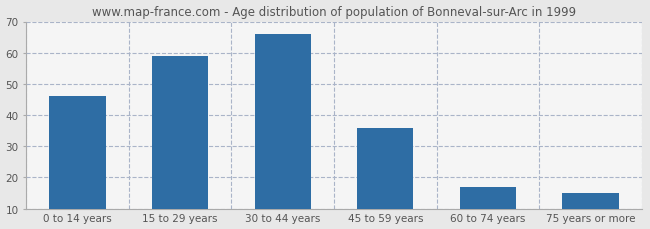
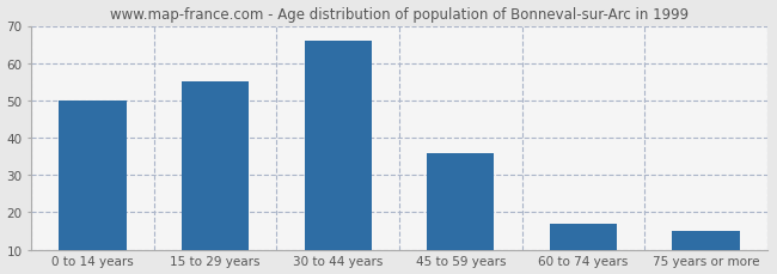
0 to 14 years: 46 -> 50
15 to 29 years: 59 -> 55
